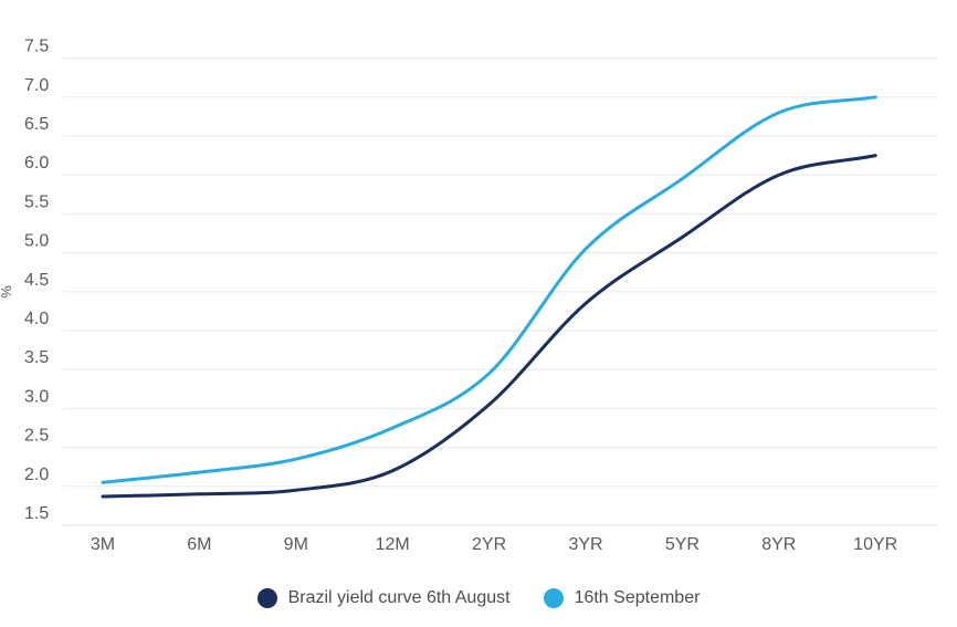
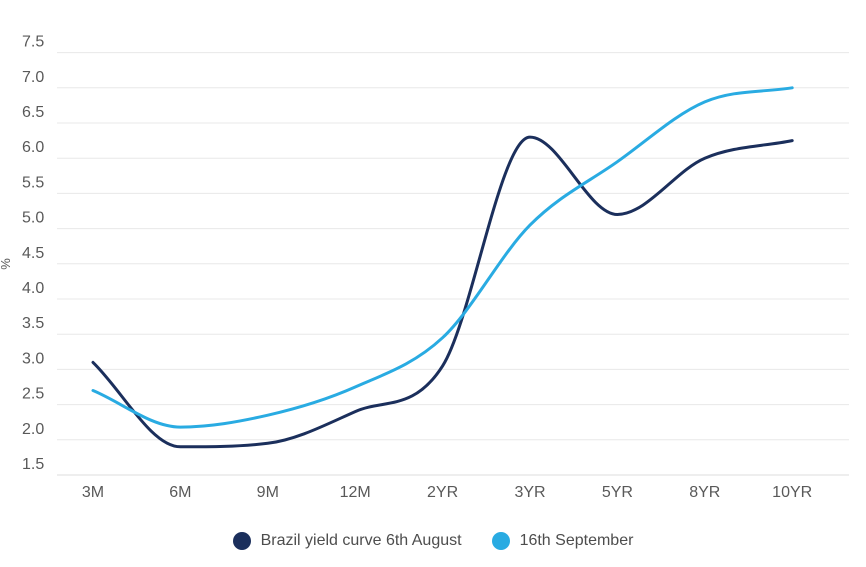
Brazil yield curve 6th August/3M: 1.9 -> 3.1
16th September/3M: 2.0 -> 2.7
Brazil yield curve 6th August/12M: 2.2 -> 2.4
Brazil yield curve 6th August/3YR: 4.3 -> 6.3
